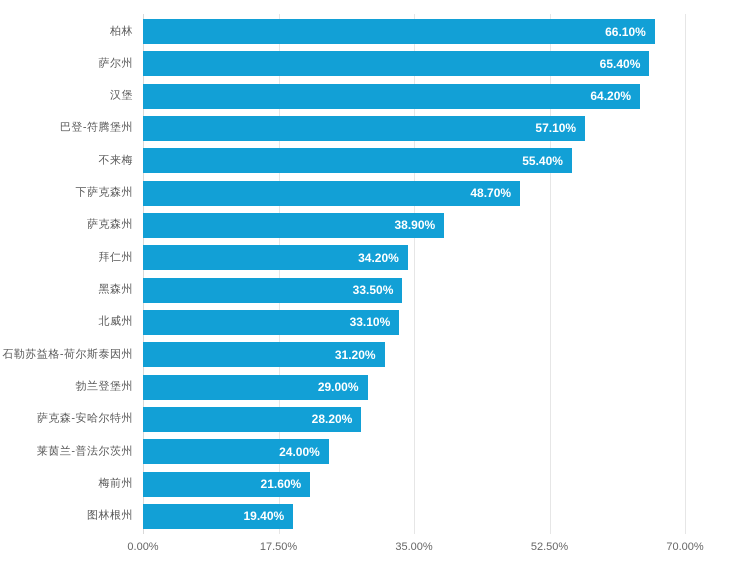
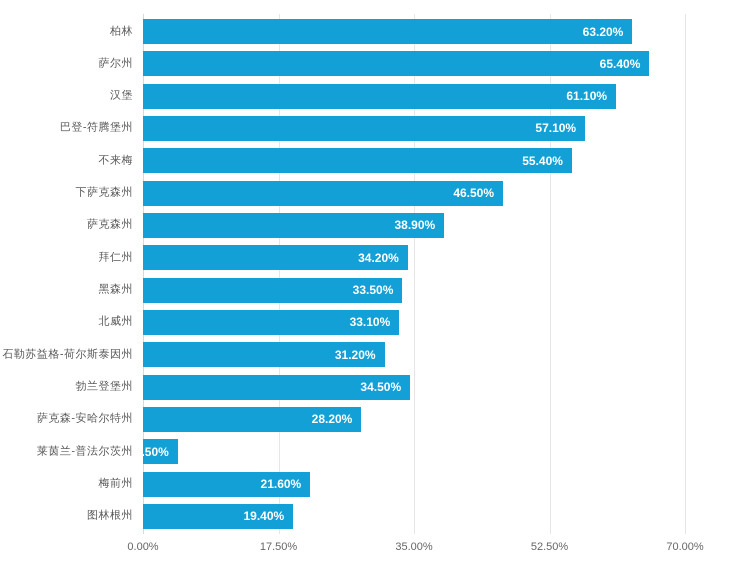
柏林: 66.10% -> 63.20%
汉堡: 64.20% -> 61.10%
下萨克森州: 48.70% -> 46.50%
勃兰登堡州: 29.00% -> 34.50%
莱茵兰-普法尔茨州: 24.00% -> 4.50%
